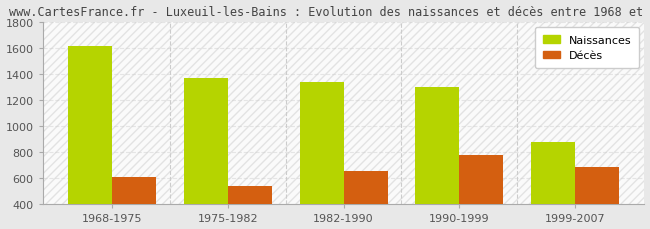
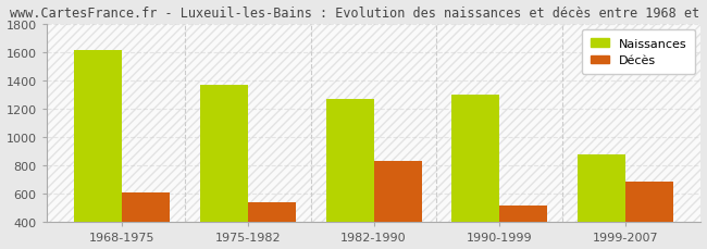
Naissances/1982-1990: 1340 -> 1270
Décès/1982-1990: 660 -> 830
Décès/1990-1999: 780 -> 520
